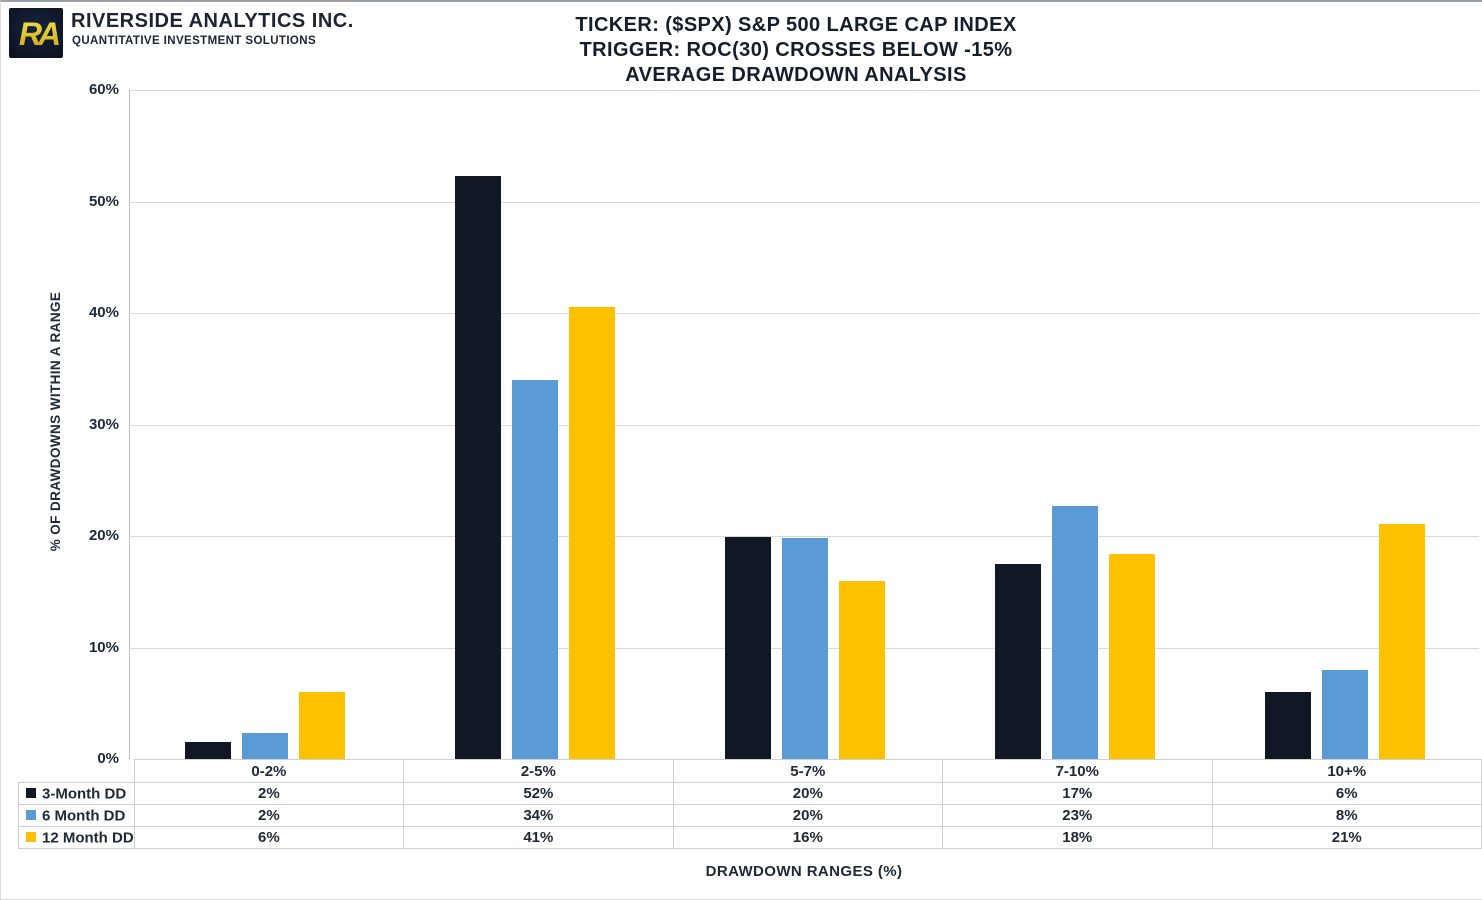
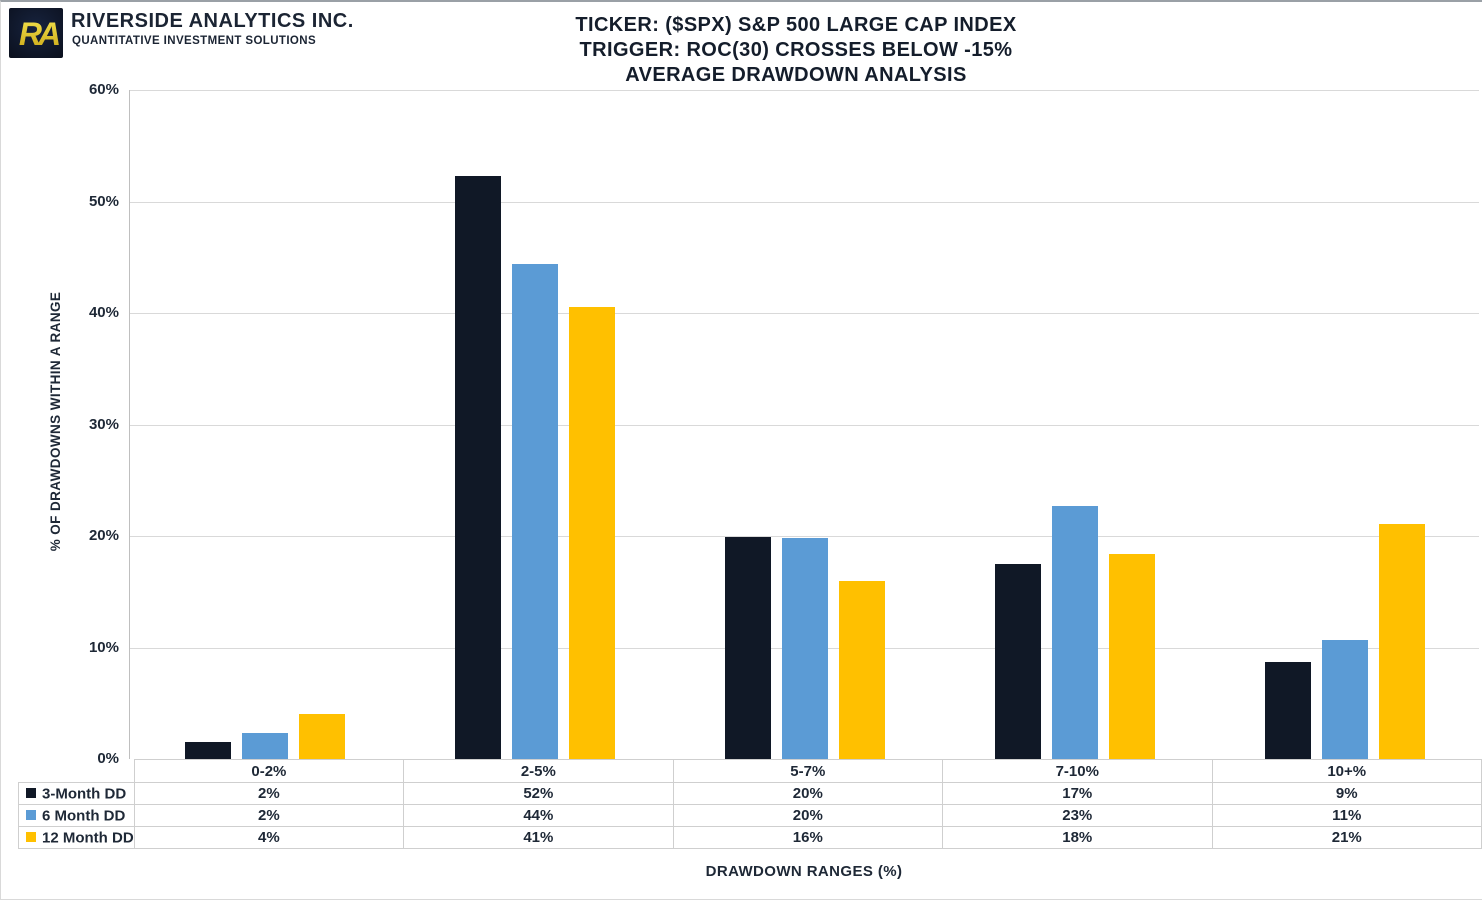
12 Month DD/0-2%: 6% -> 4%
6 Month DD/2-5%: 34% -> 44%
3-Month DD/10+%: 6% -> 9%
6 Month DD/10+%: 8% -> 11%
